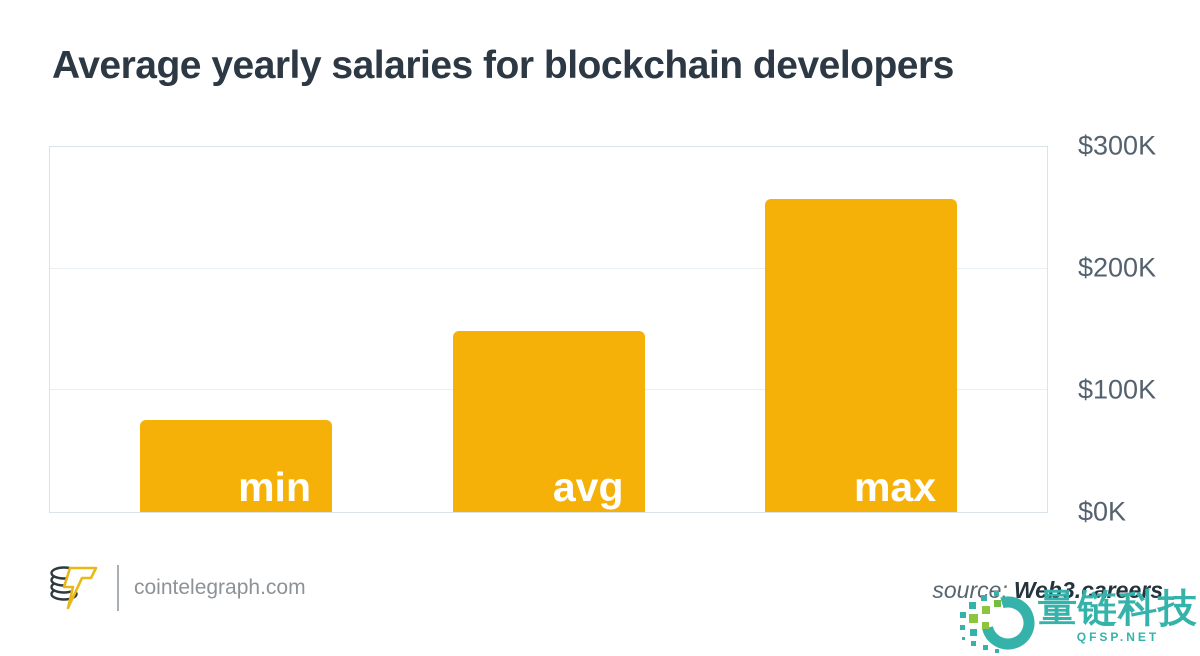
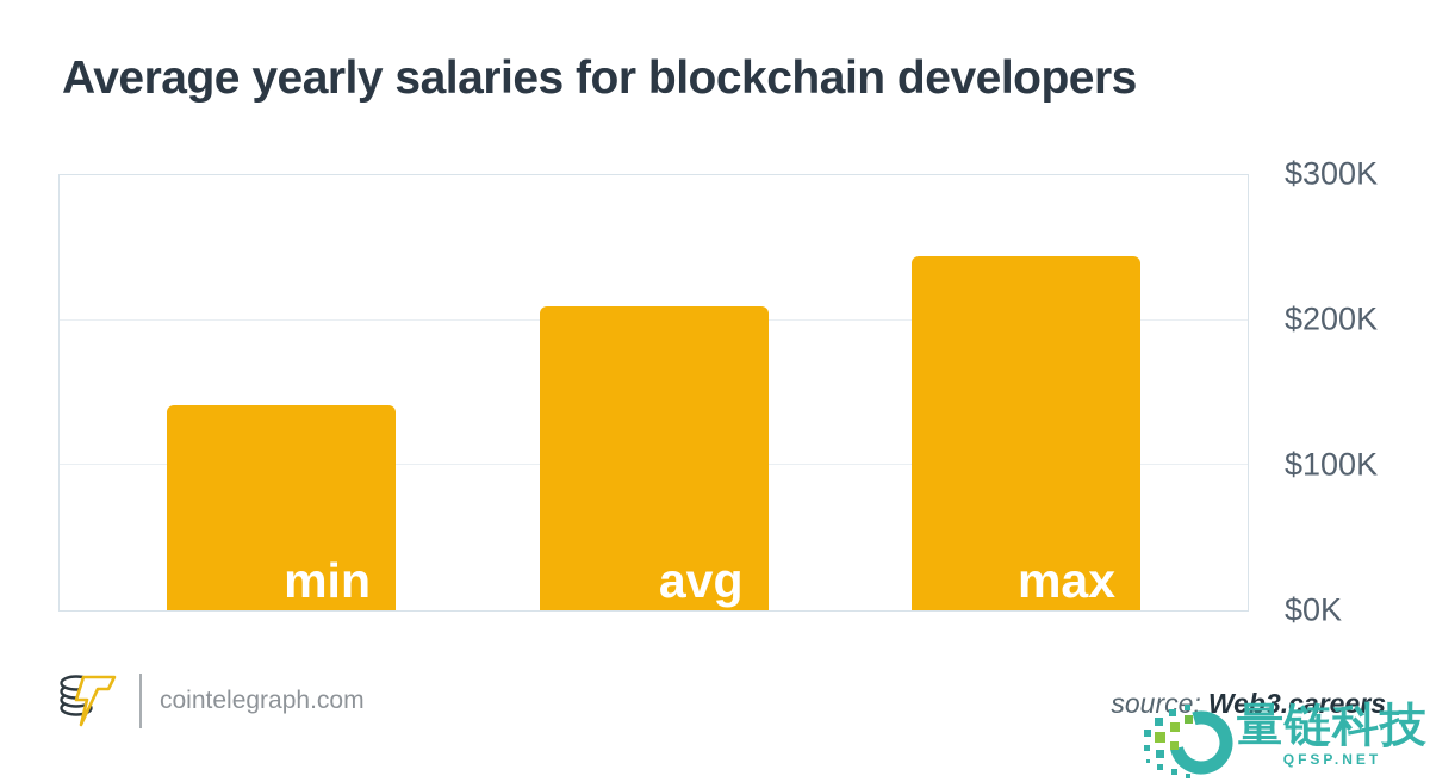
min: $76K -> $141K
avg: $149K -> $210K
max: $257K -> $244K
